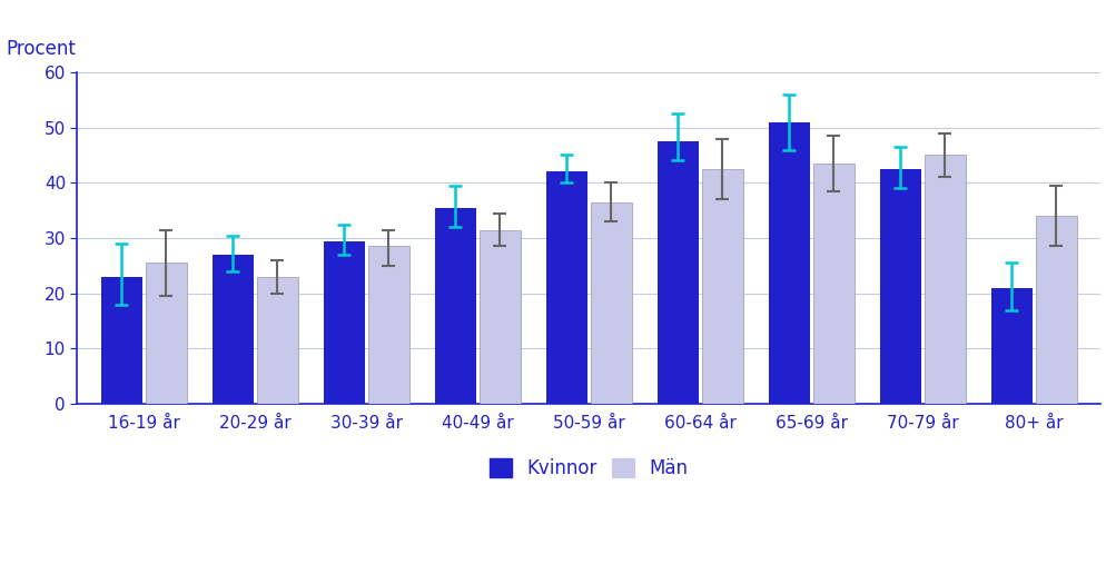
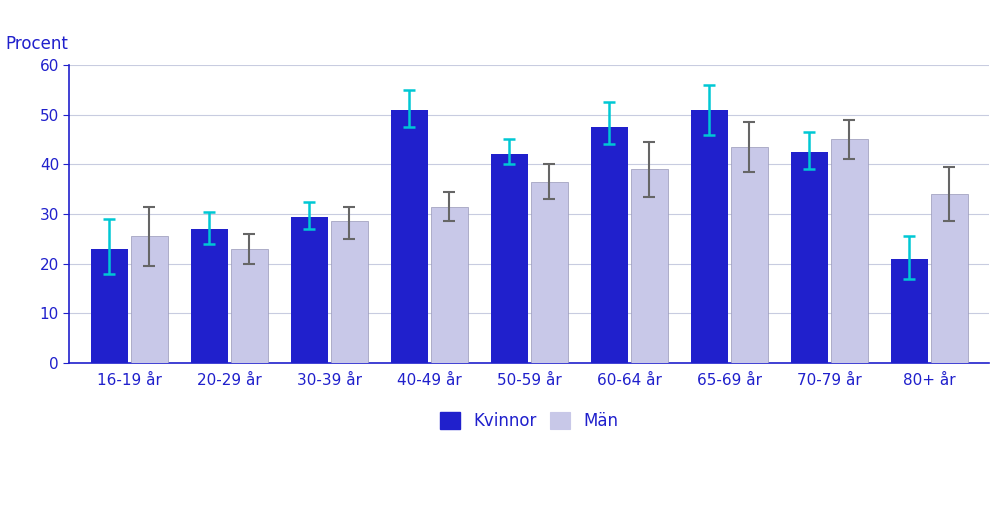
Kvinnor/40-49 år: 35.5 -> 51.0
Män/60-64 år: 42.5 -> 39.0
